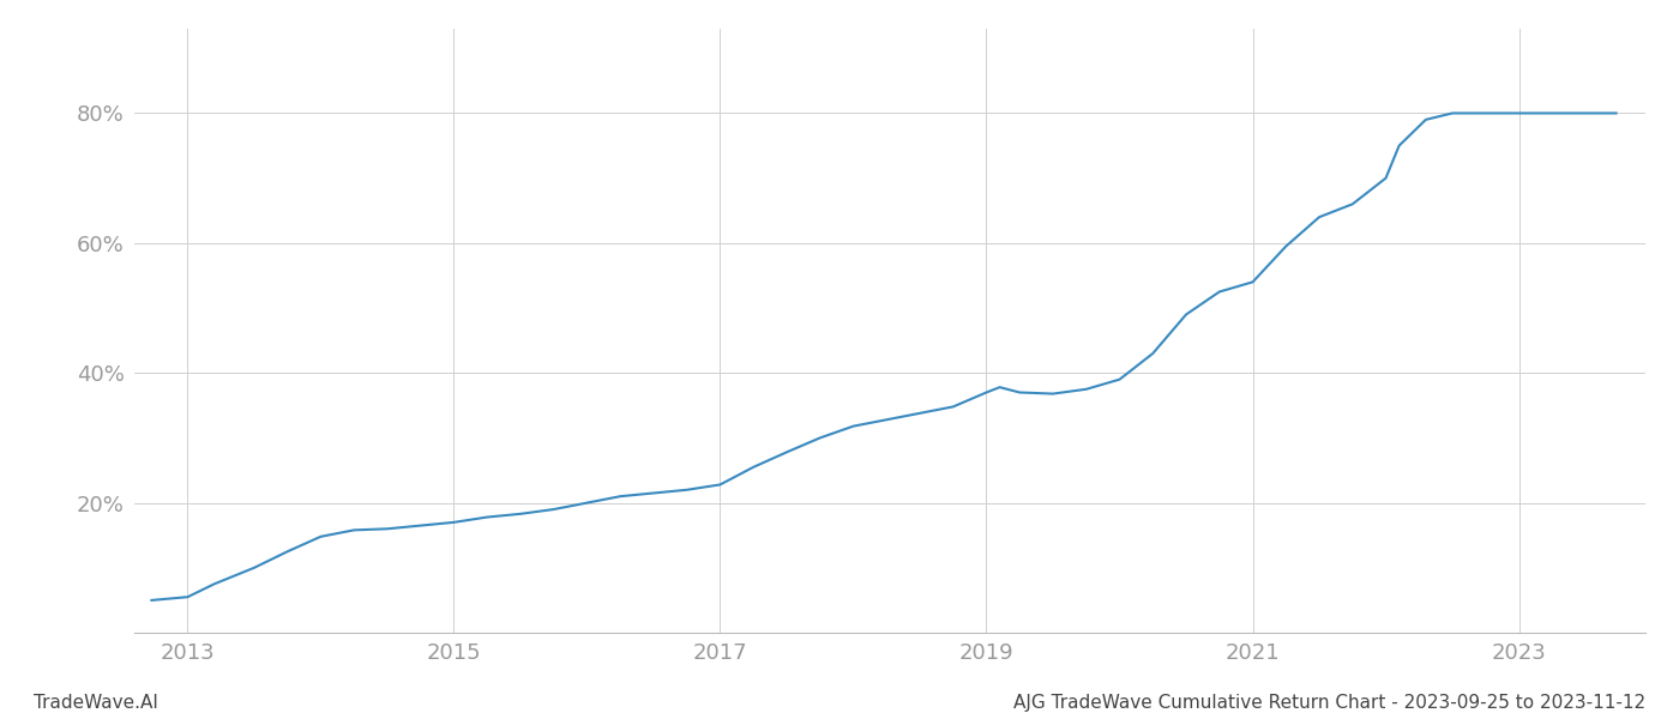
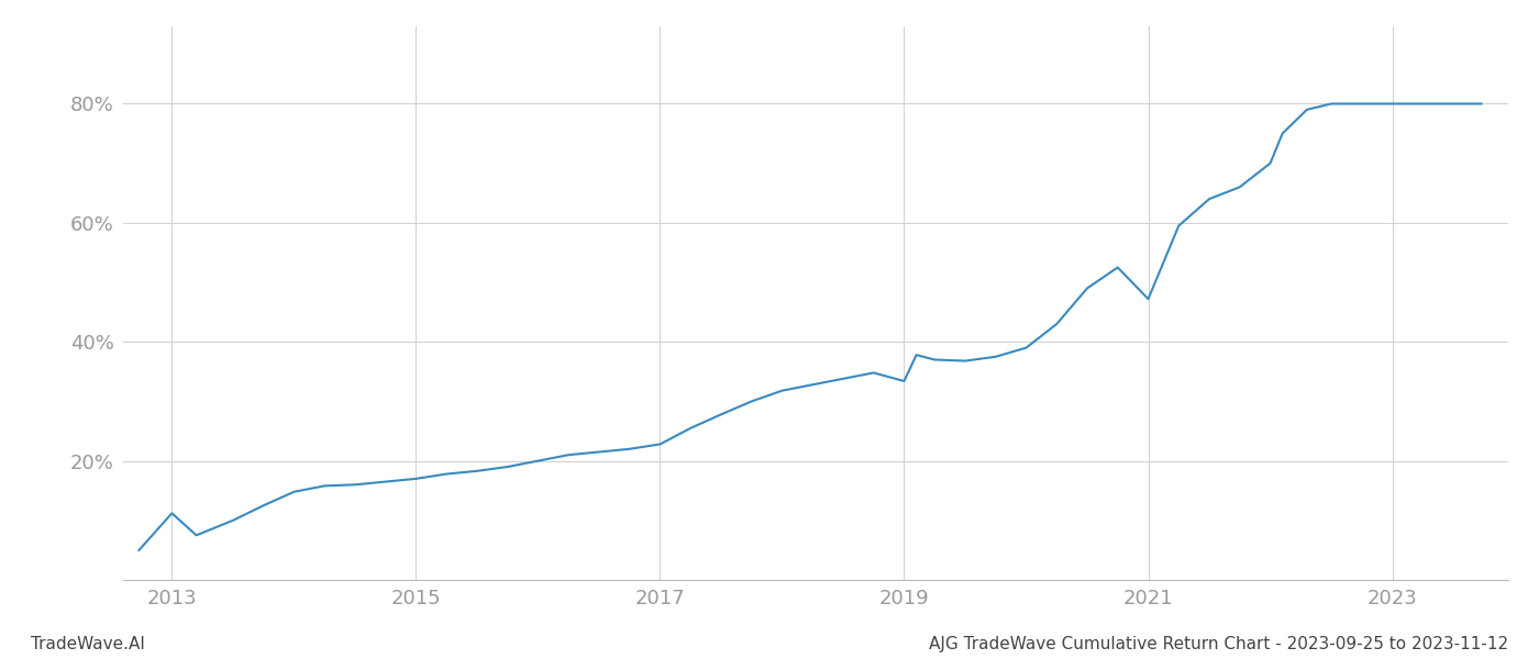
2013: 5.5% -> 11.2%
2019: 37.0% -> 33.4%
2021: 54.0% -> 47.2%
